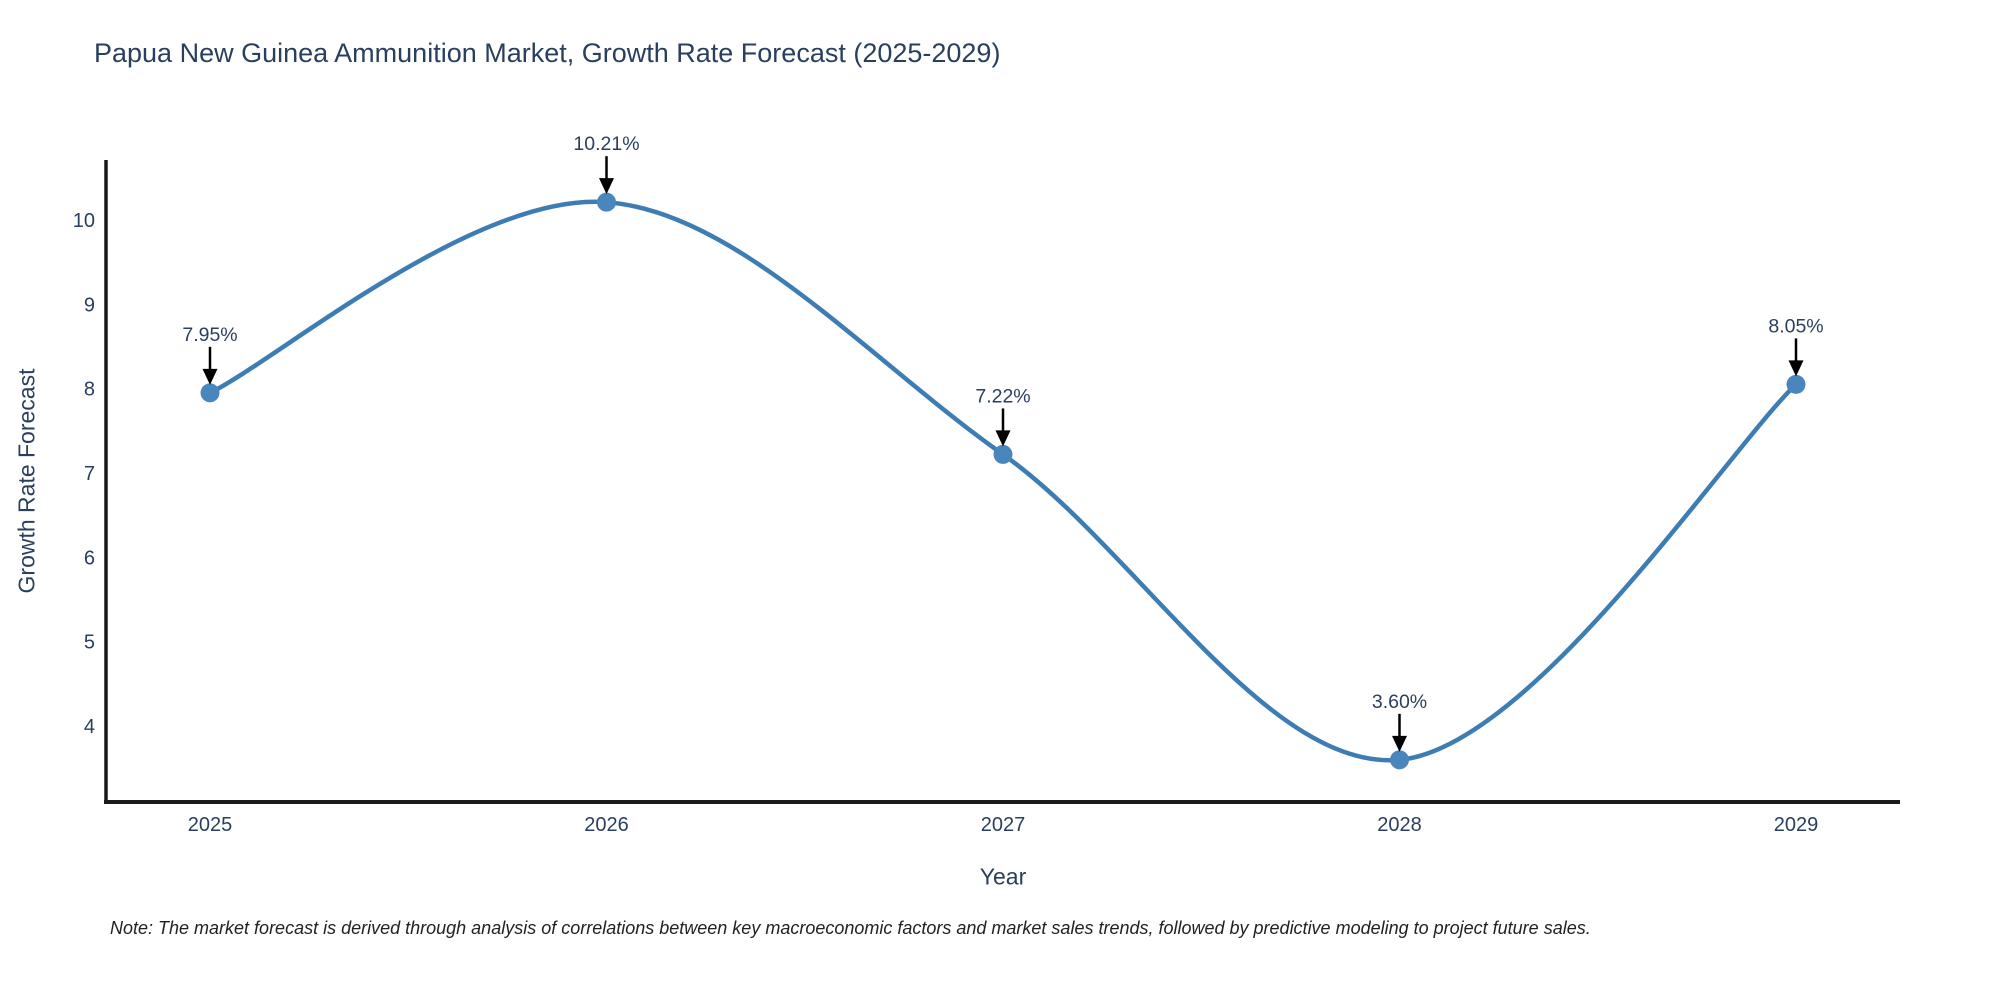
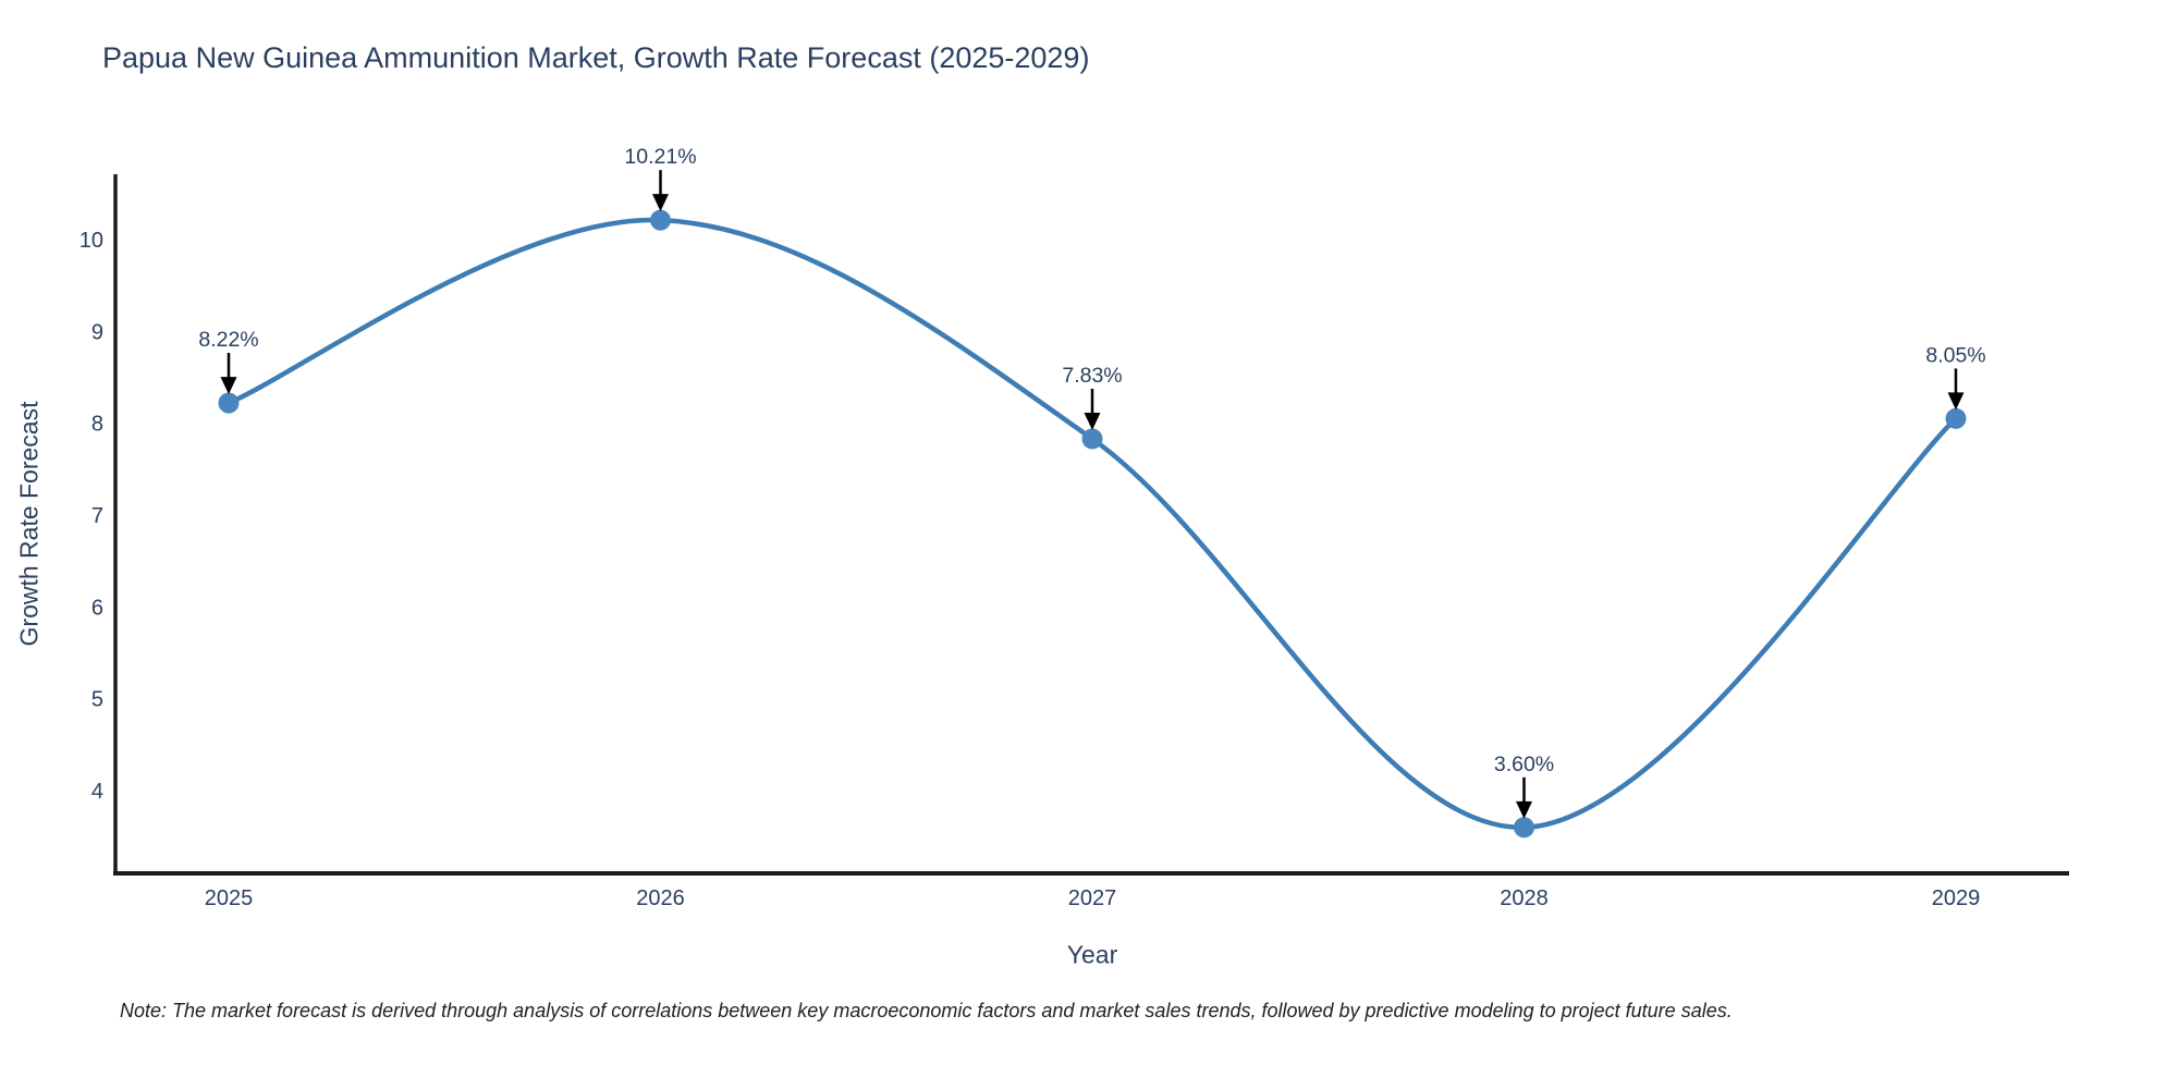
2025: 7.95% -> 8.22%
2027: 7.22% -> 7.83%
